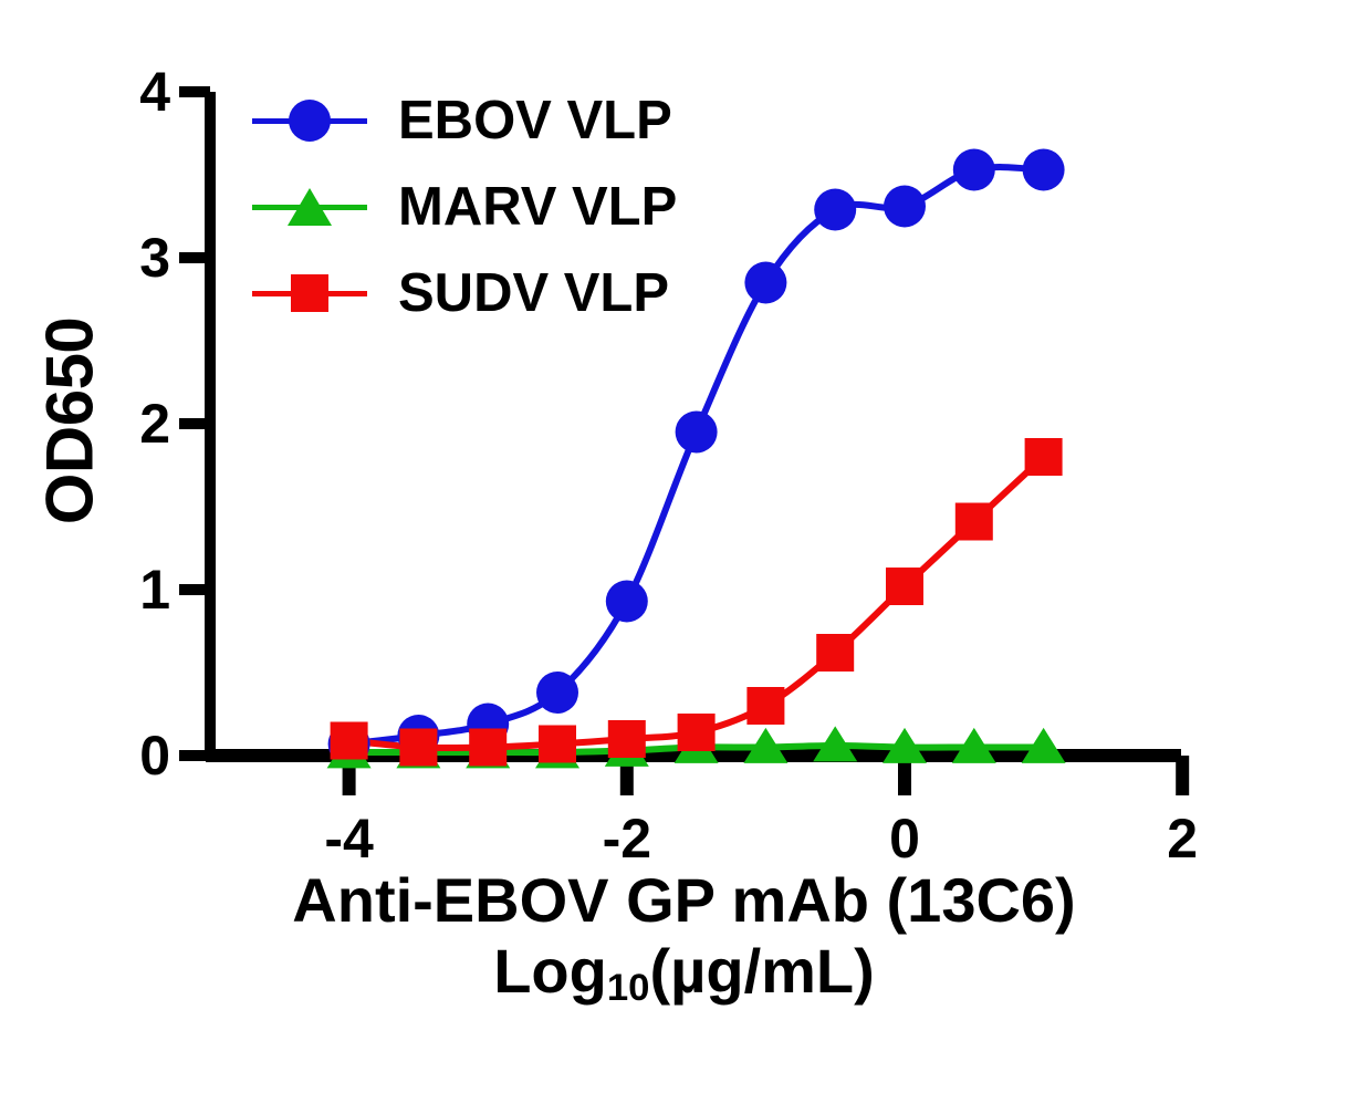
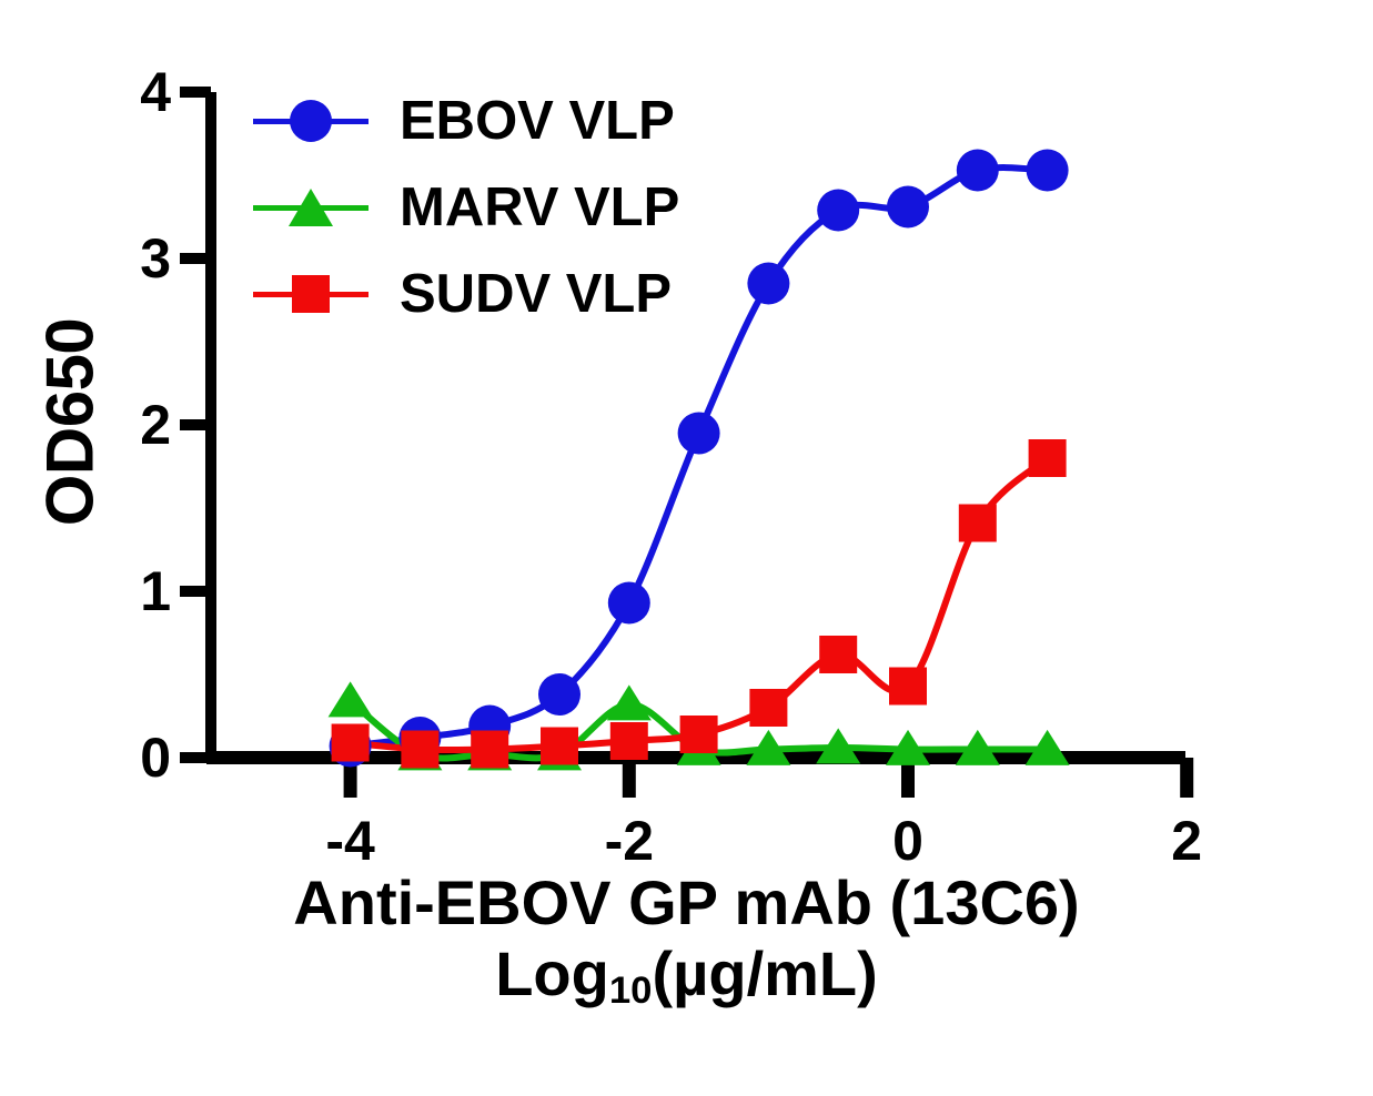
MARV VLP/-4: 0.02 -> 0.34
MARV VLP/-2: 0.03 -> 0.32
SUDV VLP/0: 1.02 -> 0.43
